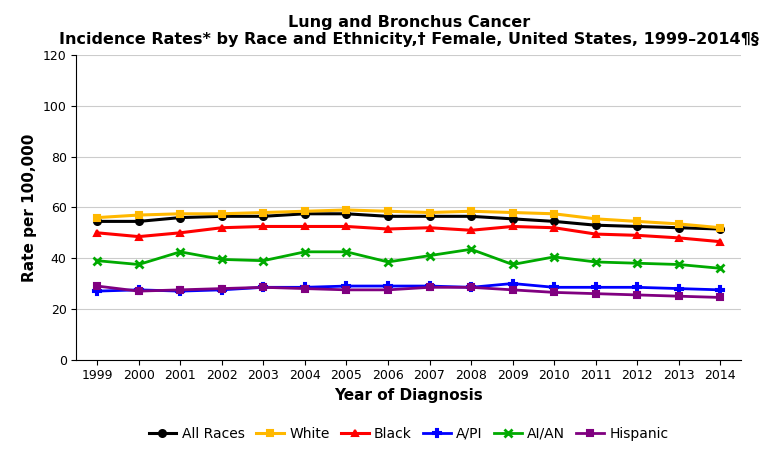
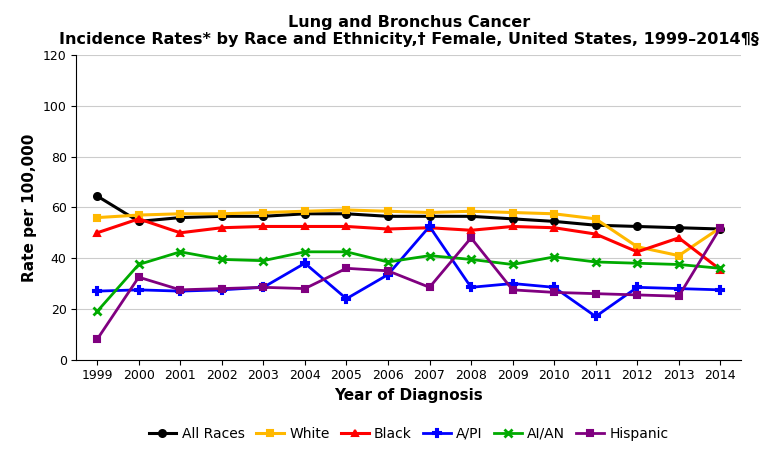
All Races/1999: 54.5 -> 64.5
AI/AN/1999: 39.0 -> 19.0
Hispanic/1999: 29.0 -> 8.0
Black/2000: 48.5 -> 55.5
Hispanic/2000: 27.0 -> 32.5
A/PI/2004: 28.5 -> 38.0
A/PI/2005: 29.0 -> 24.0
Hispanic/2005: 27.5 -> 36.0
A/PI/2006: 29.0 -> 33.5
Hispanic/2006: 27.5 -> 35.0
A/PI/2007: 29.0 -> 52.5
AI/AN/2008: 43.5 -> 39.5
Hispanic/2008: 28.5 -> 48.0
A/PI/2011: 28.5 -> 17.0
White/2012: 54.5 -> 44.5
Black/2012: 49.0 -> 42.5
White/2013: 53.5 -> 41.0
Black/2014: 46.5 -> 35.5
Hispanic/2014: 24.5 -> 52.0
